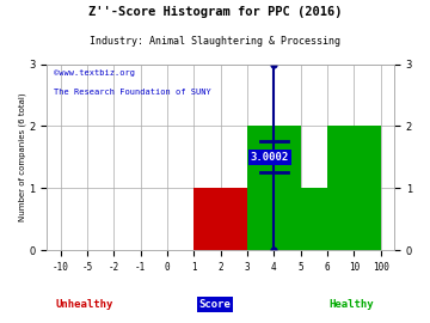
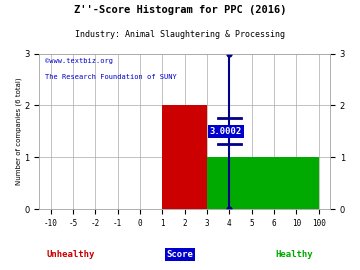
2: 1 -> 2
4: 2 -> 1
10: 2 -> 1
